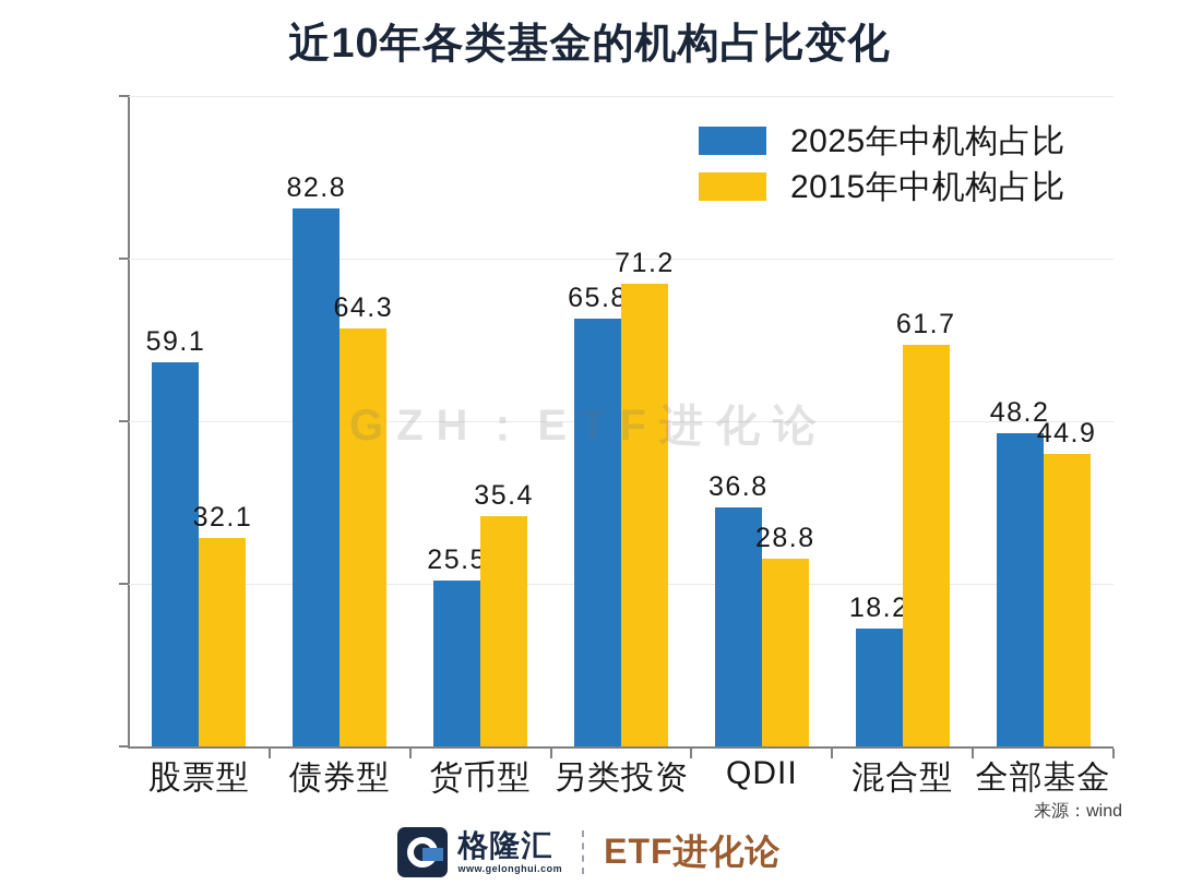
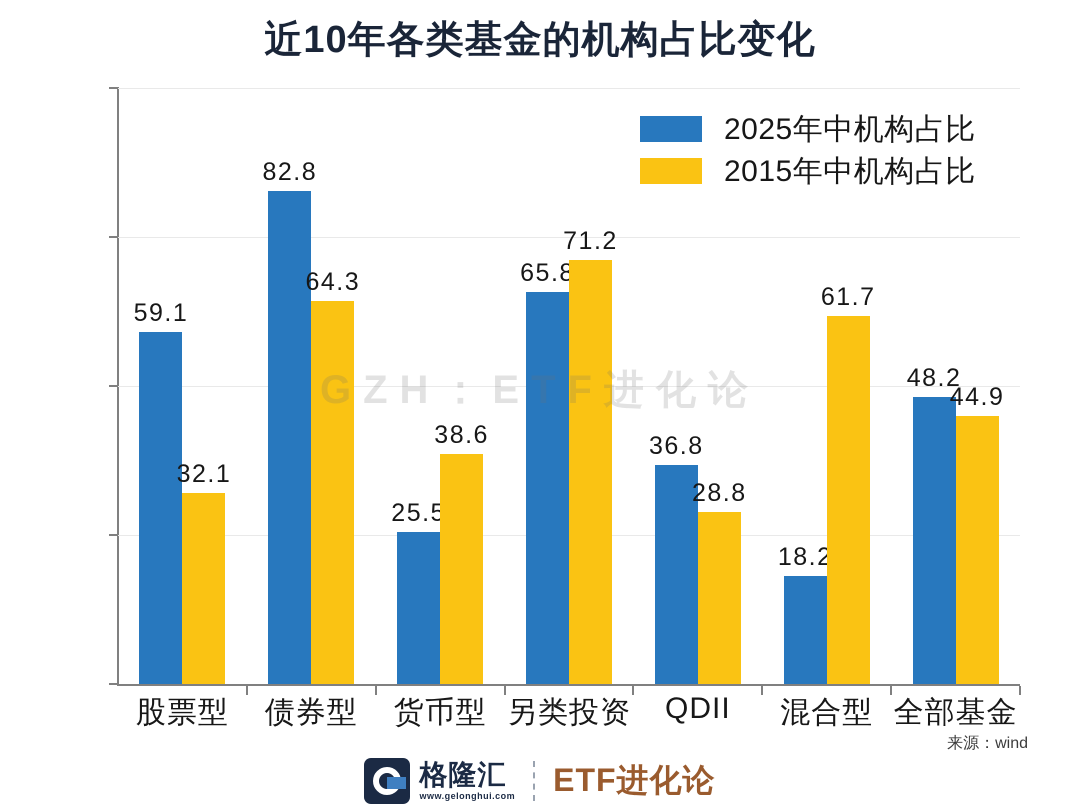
2015年中机构占比/货币型: 35.4 -> 38.6
